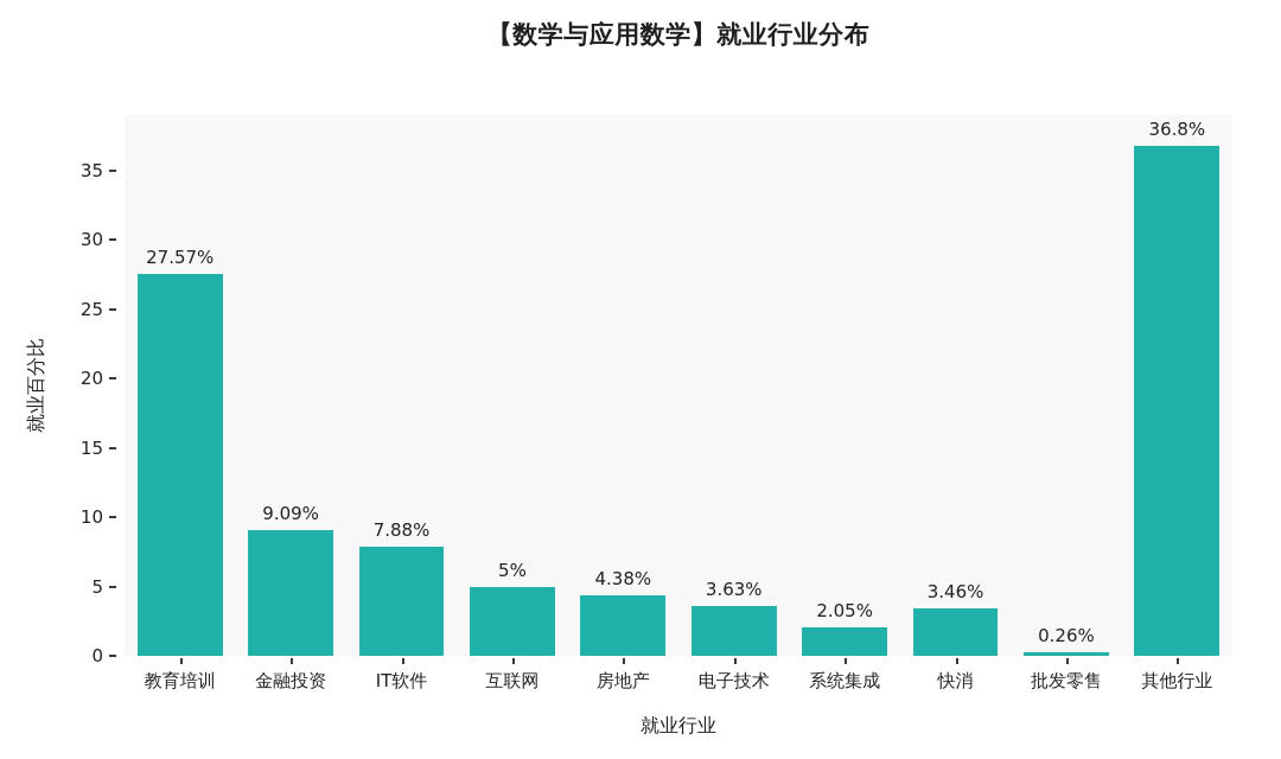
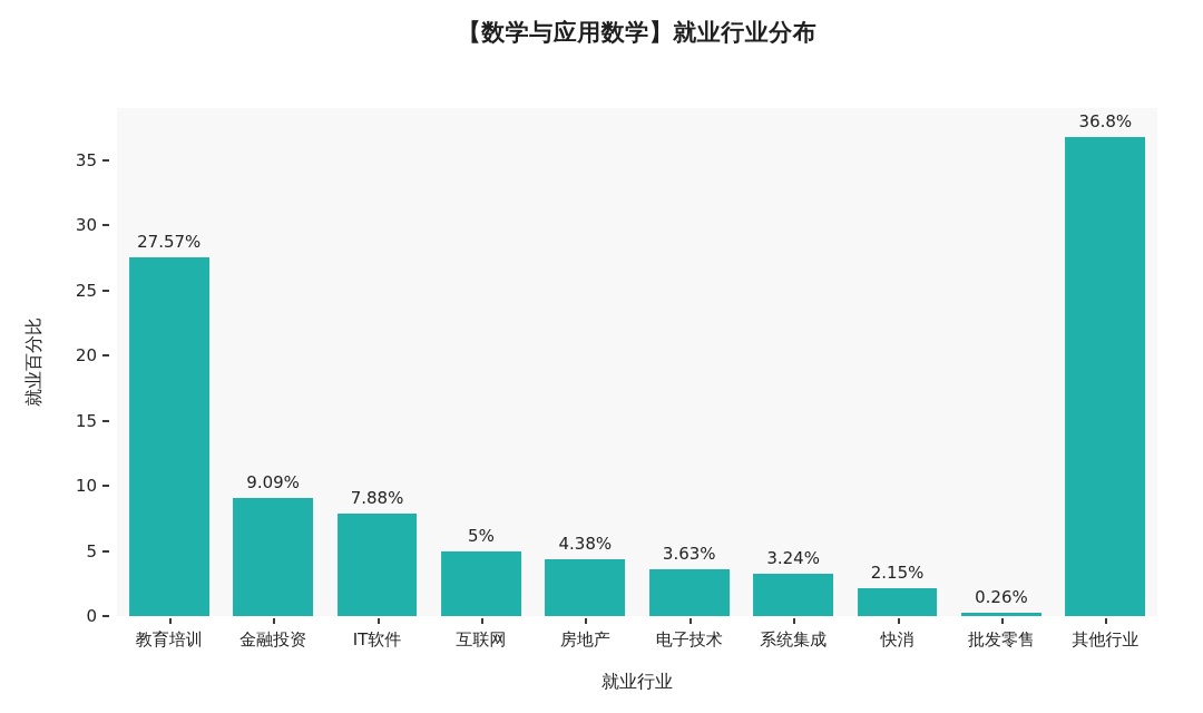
系统集成: 2.05% -> 3.24%
快消: 3.46% -> 2.15%
